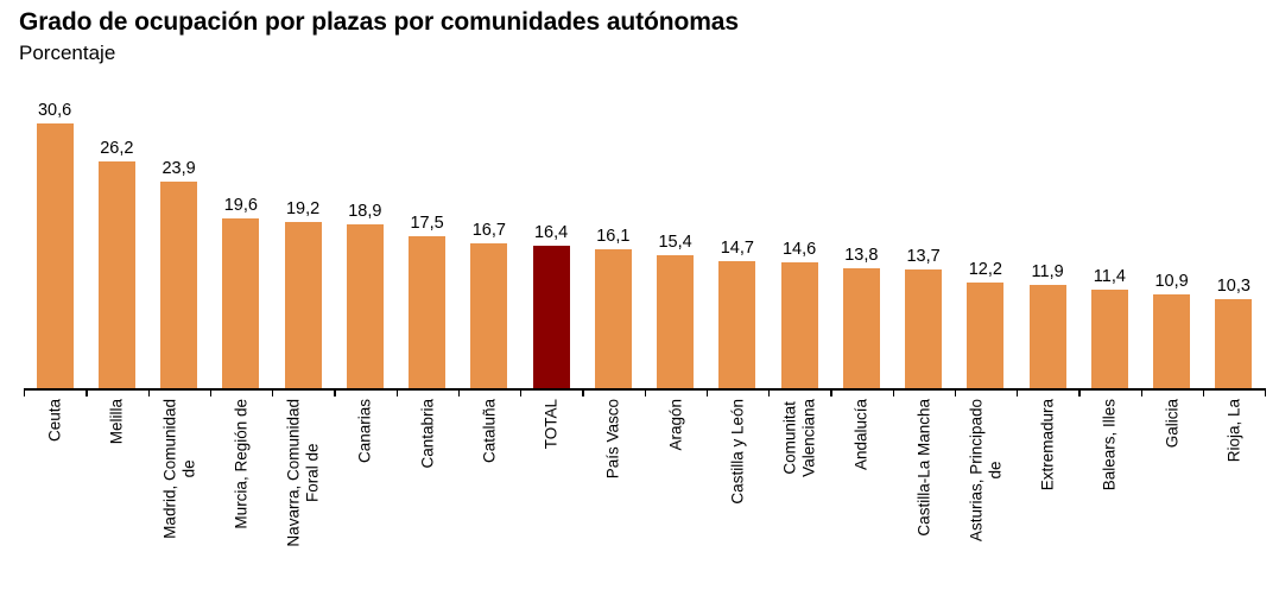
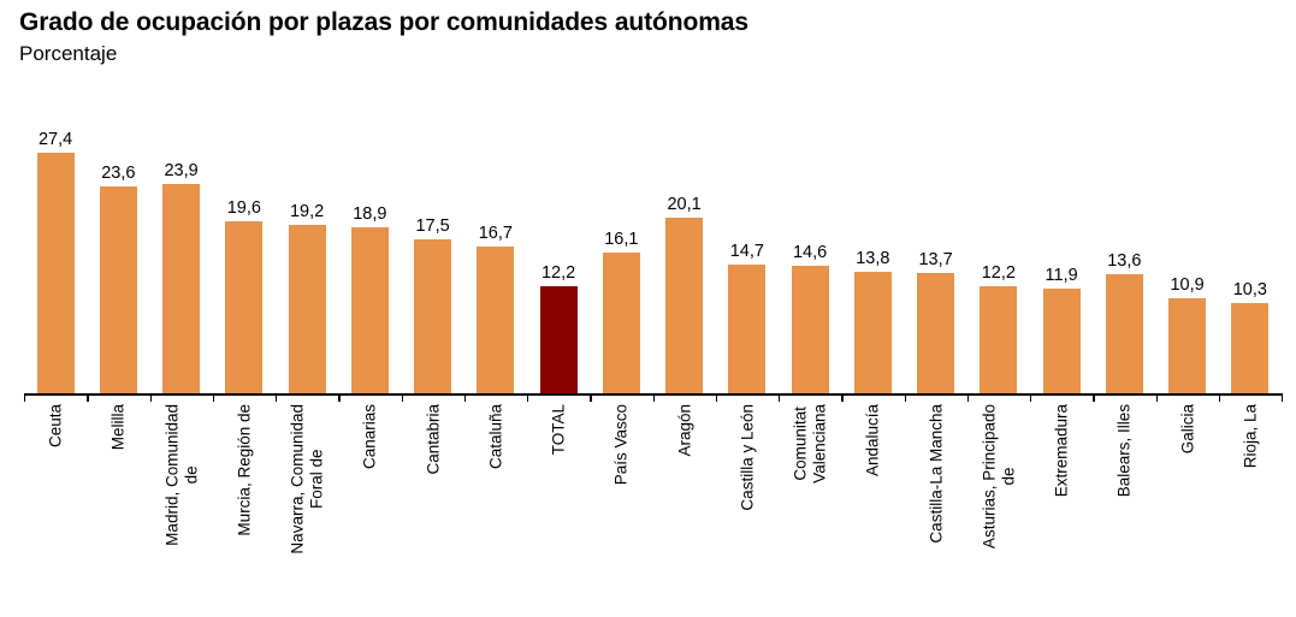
Ceuta: 30,6 -> 27,4
Melilla: 26,2 -> 23,6
TOTAL: 16,4 -> 12,2
Aragón: 15,4 -> 20,1
Balears, Illes: 11,4 -> 13,6
